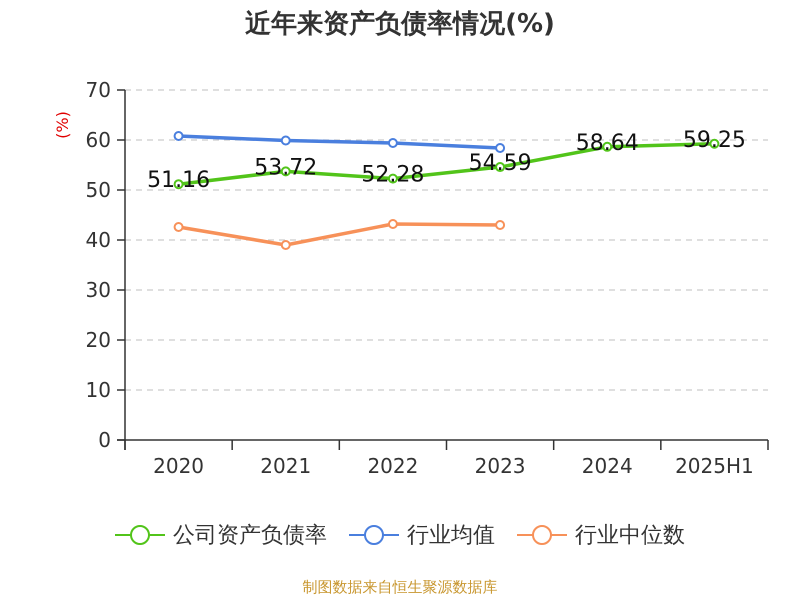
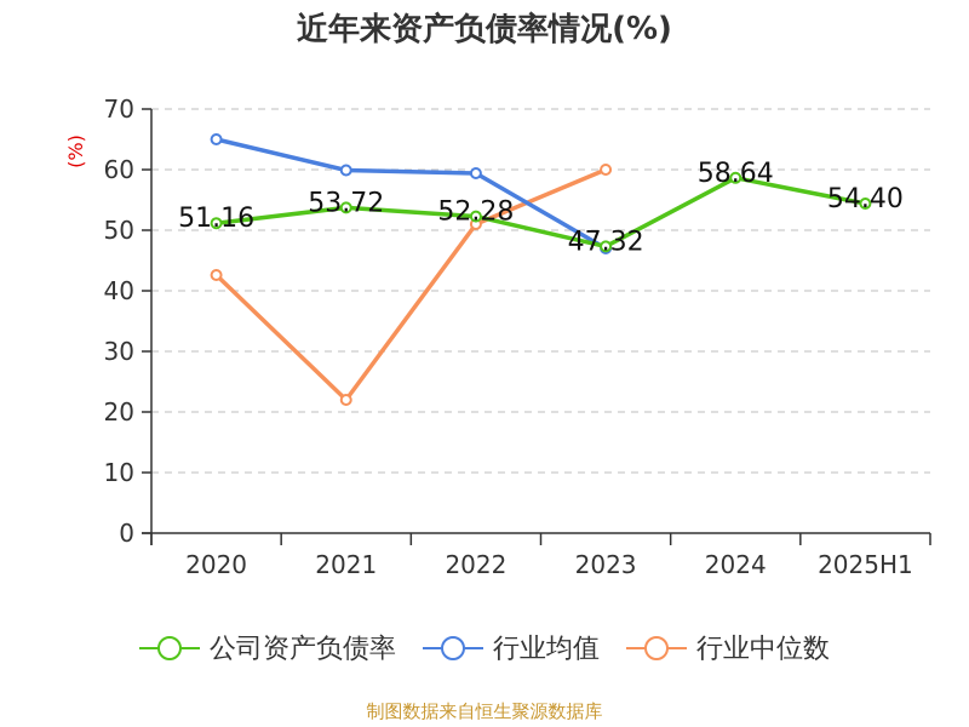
行业均值/2020: 61 -> 65
行业中位数/2021: 39 -> 22
行业中位数/2022: 43 -> 51
公司资产负债率/2023: 54.59 -> 47.32
行业均值/2023: 58 -> 47
行业中位数/2023: 43 -> 60
公司资产负债率/2025H1: 59.25 -> 54.40
